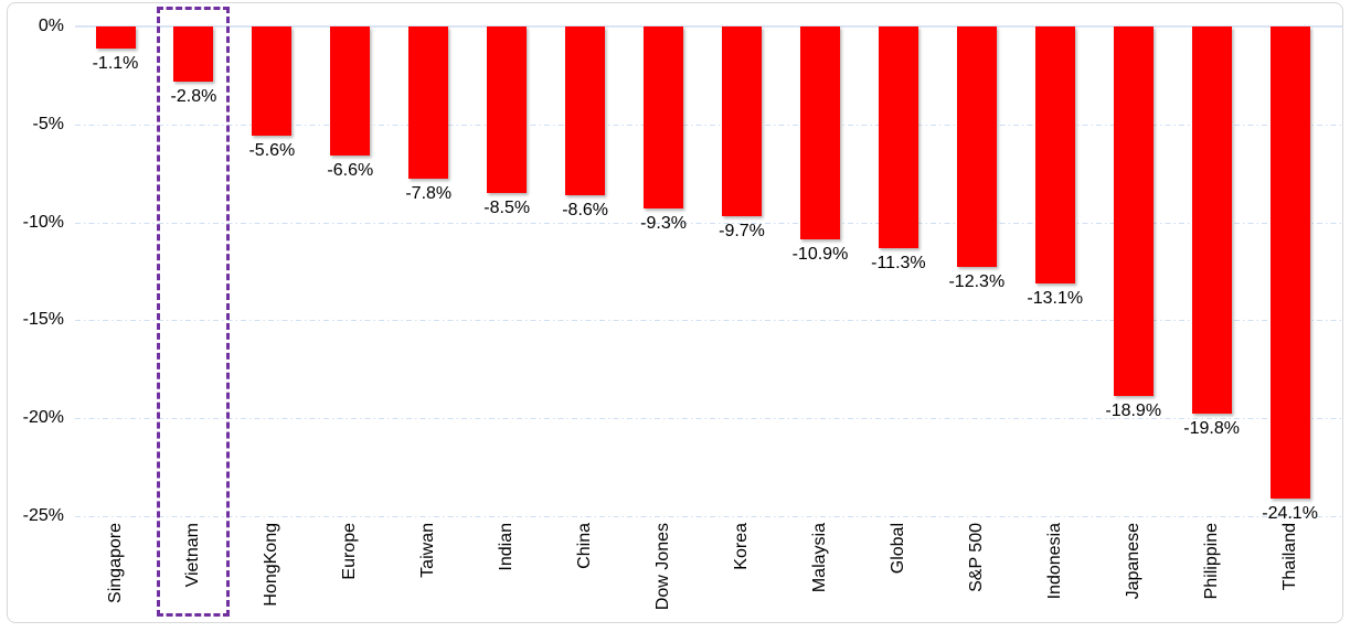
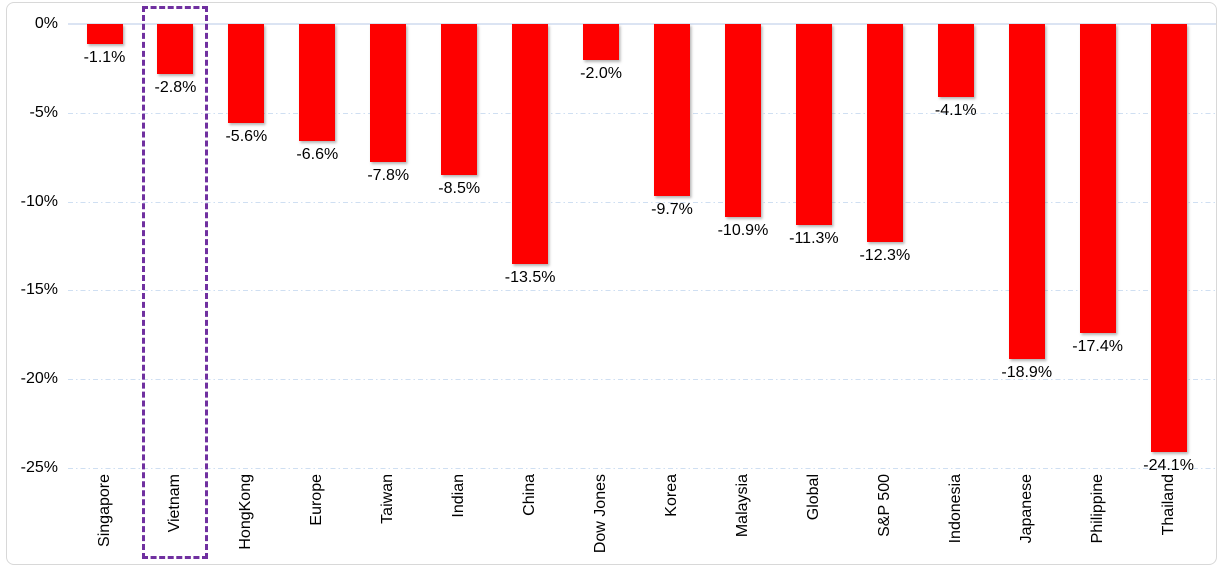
China: -8.6% -> -13.5%
Dow Jones: -9.3% -> -2.0%
Indonesia: -13.1% -> -4.1%
Philippine: -19.8% -> -17.4%
